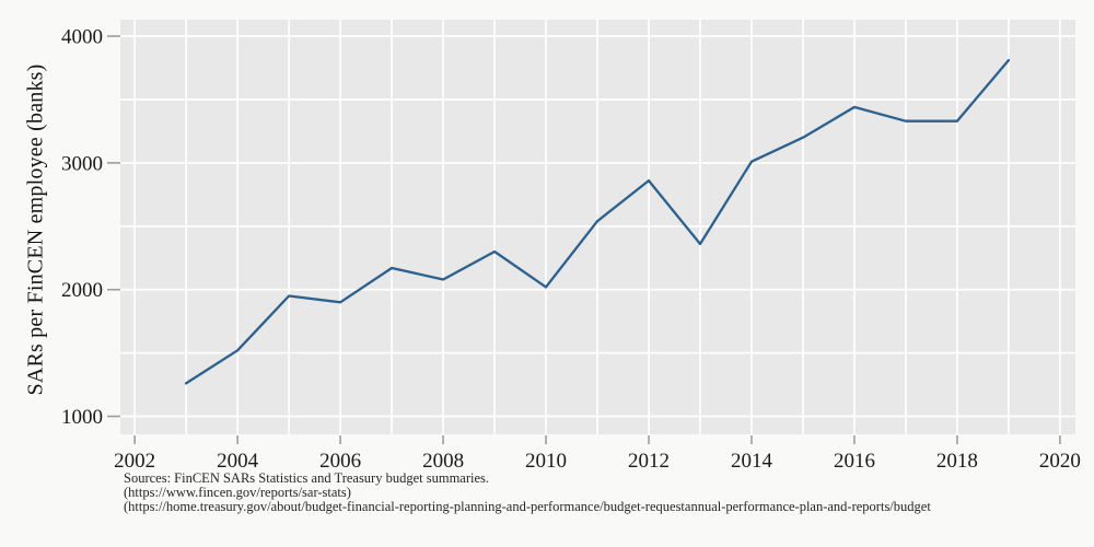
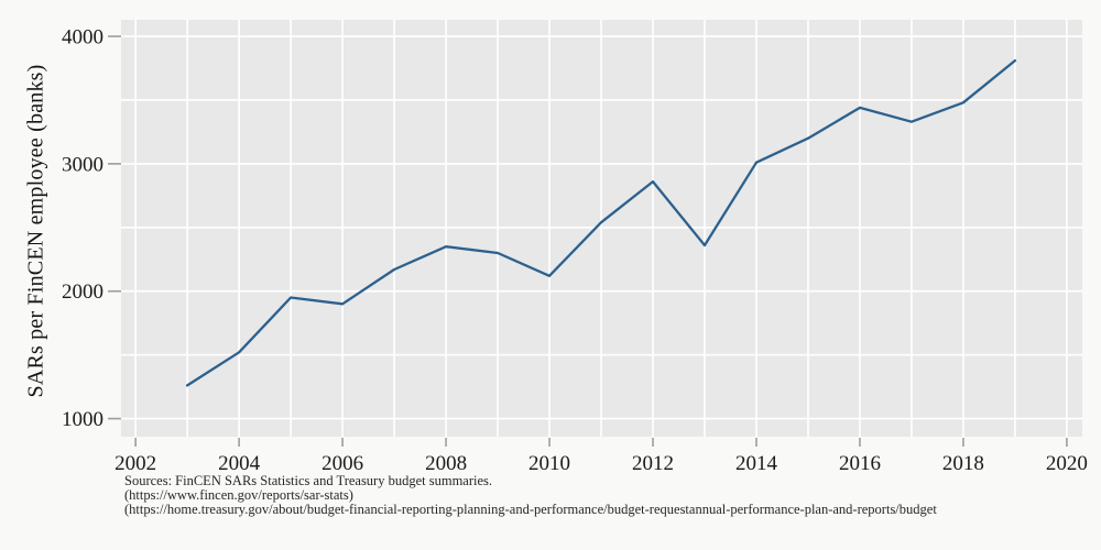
2008: 2080 -> 2350
2010: 2020 -> 2120
2018: 3330 -> 3480
